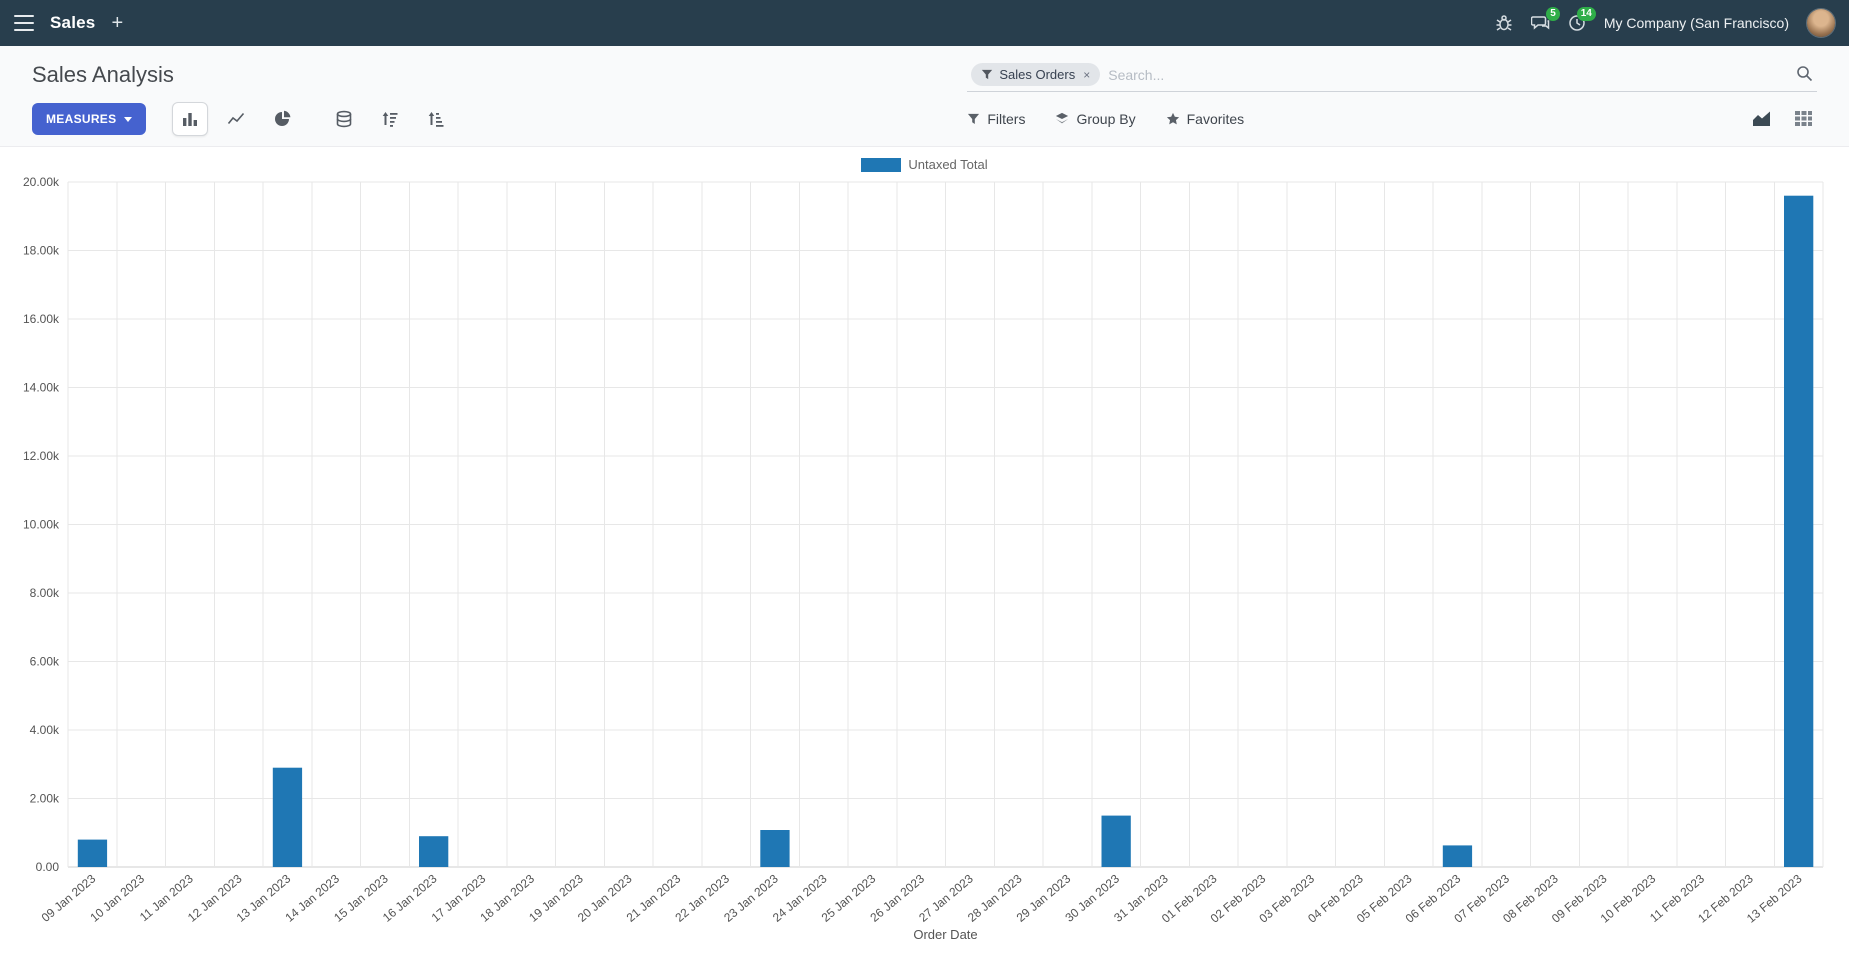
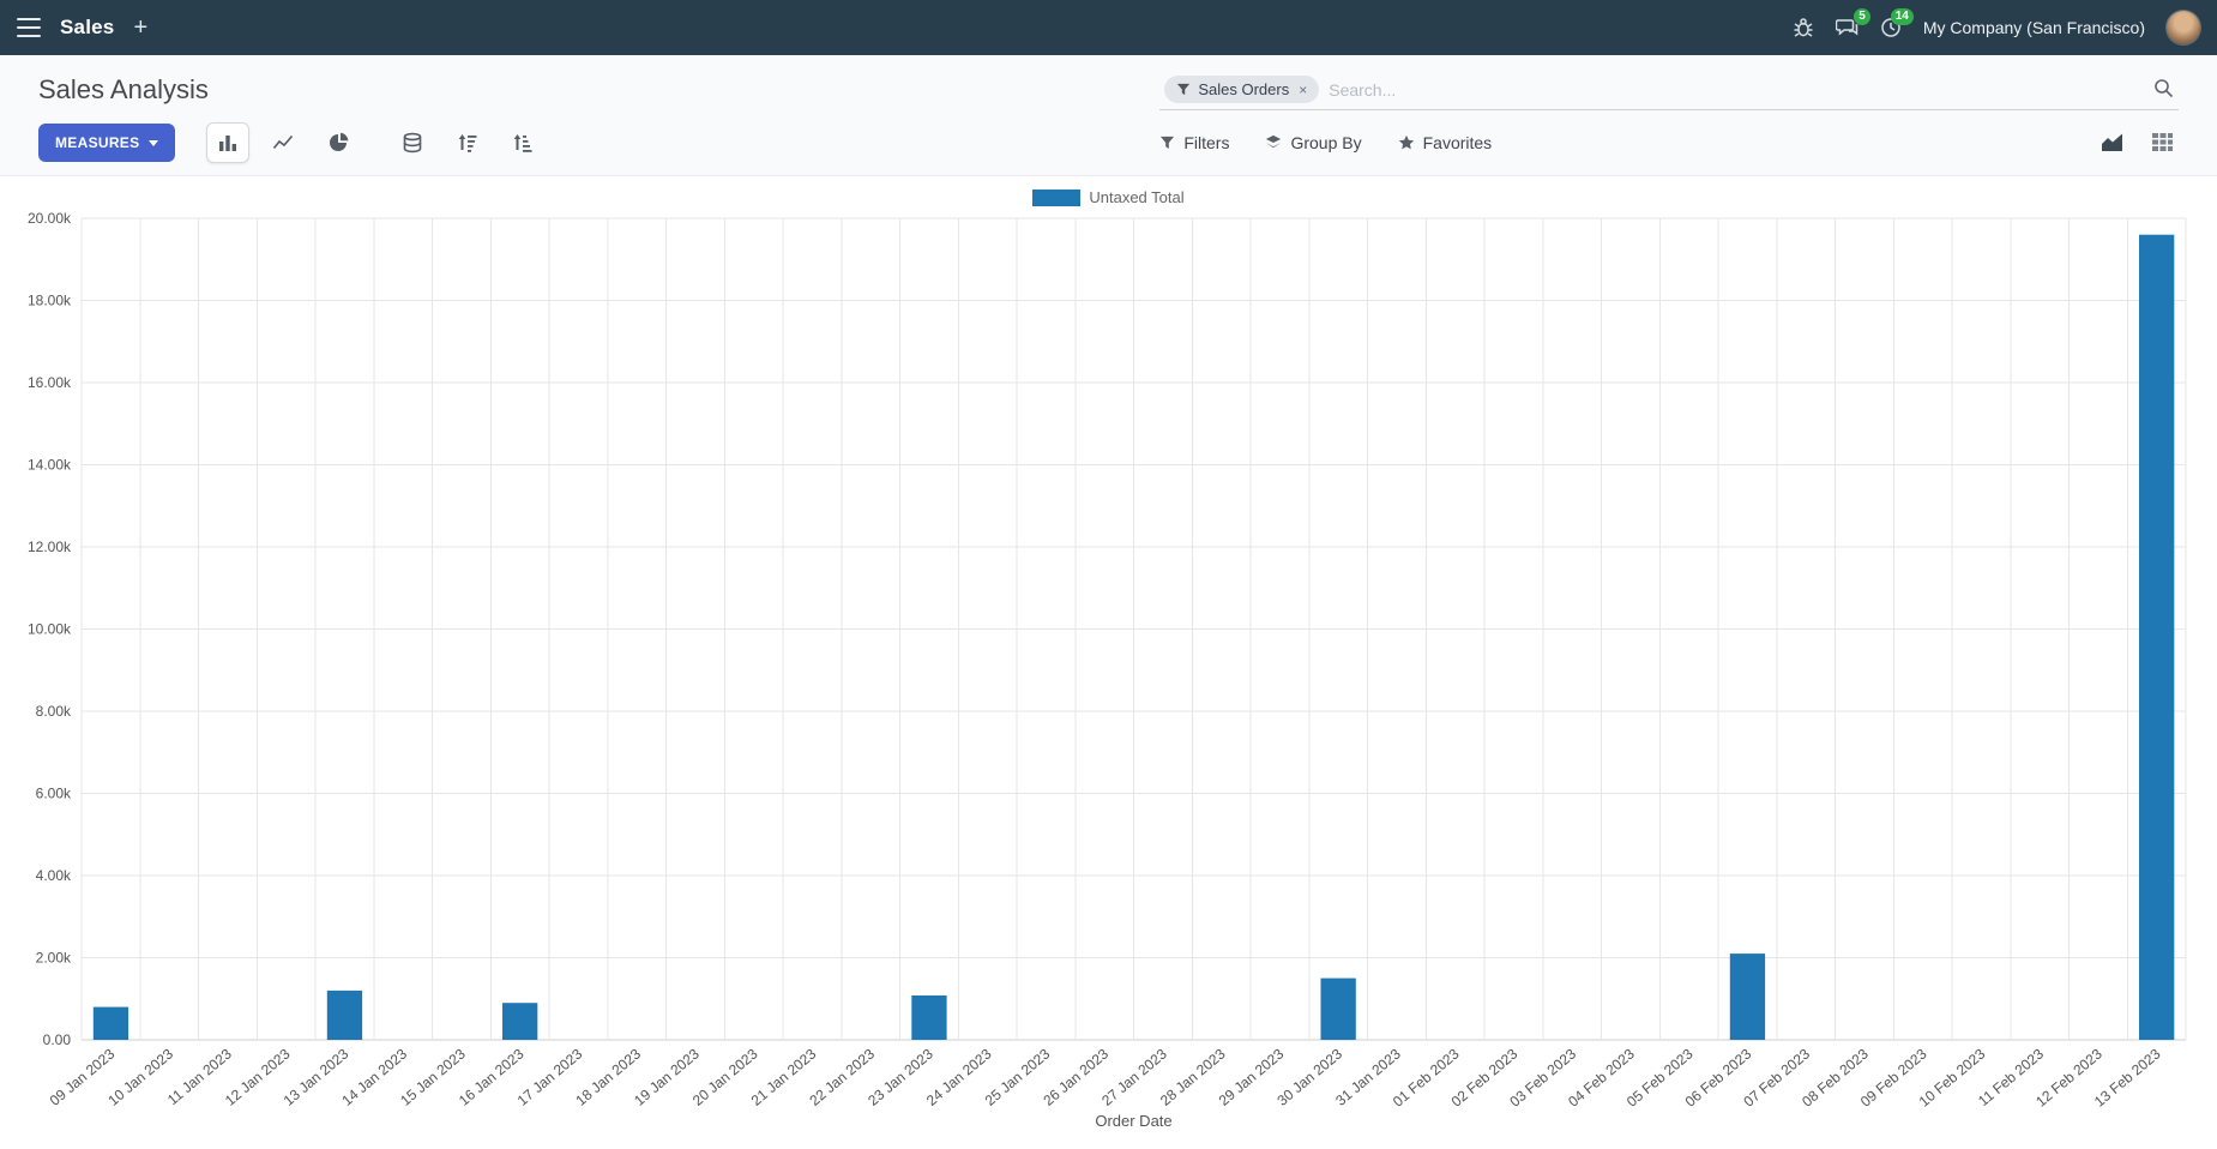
13 Jan 2023: 2.9k -> 1.2k
06 Feb 2023: 0.6k -> 2.1k
